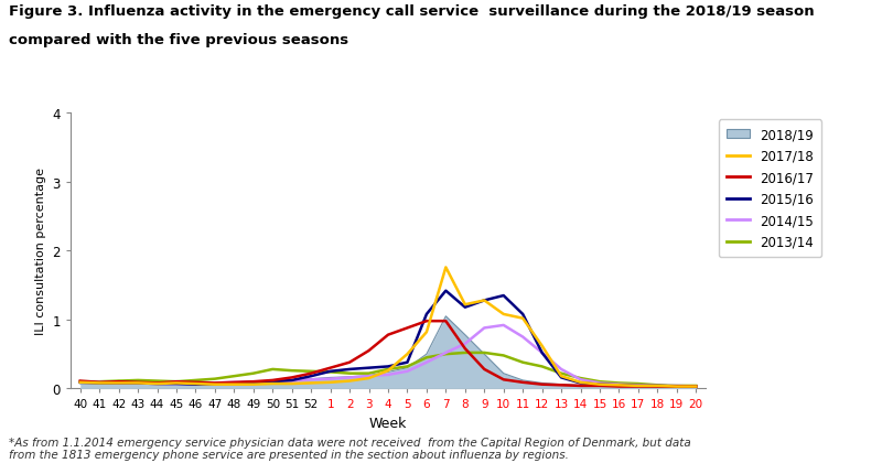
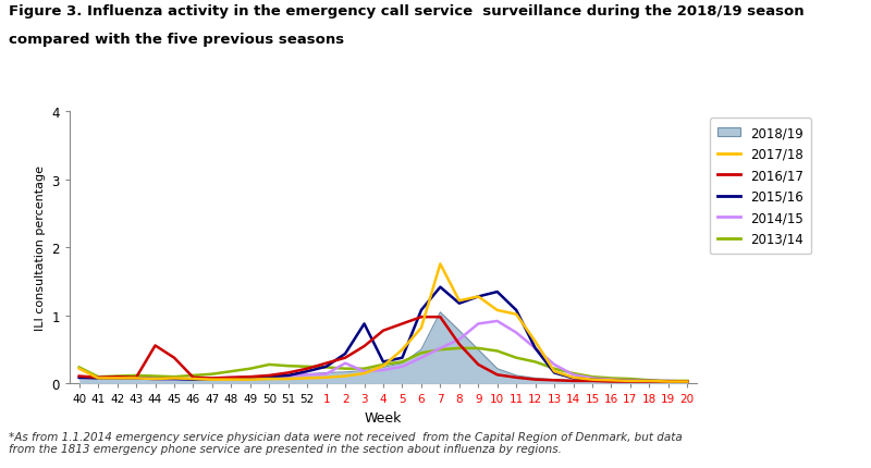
2017/18/40: 0.09 -> 0.22
2013/14/40: 0.10 -> 0.24
2016/17/44: 0.08 -> 0.56
2016/17/45: 0.10 -> 0.38
2015/16/2: 0.28 -> 0.44
2014/15/2: 0.16 -> 0.30
2015/16/3: 0.30 -> 0.88
